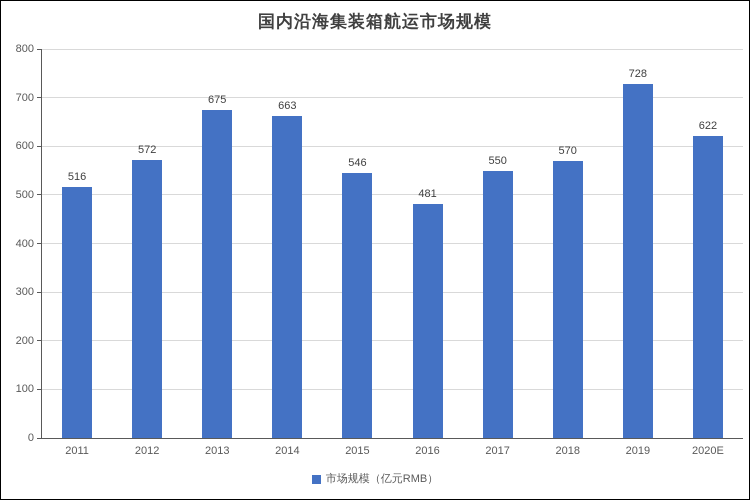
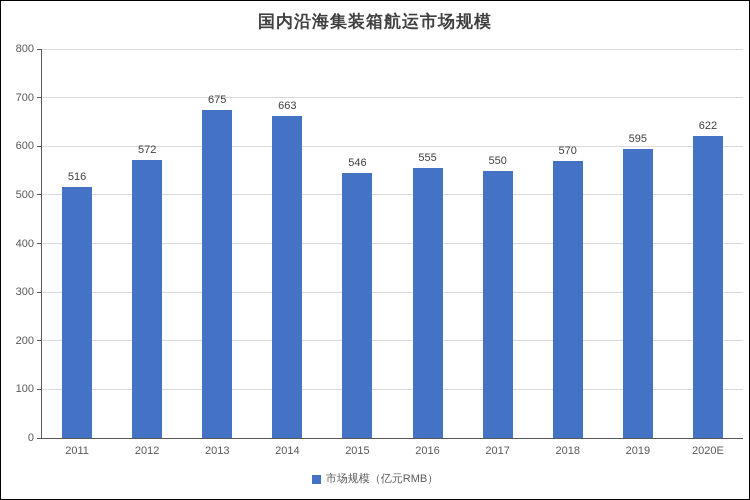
2016: 481 -> 555
2019: 728 -> 595
